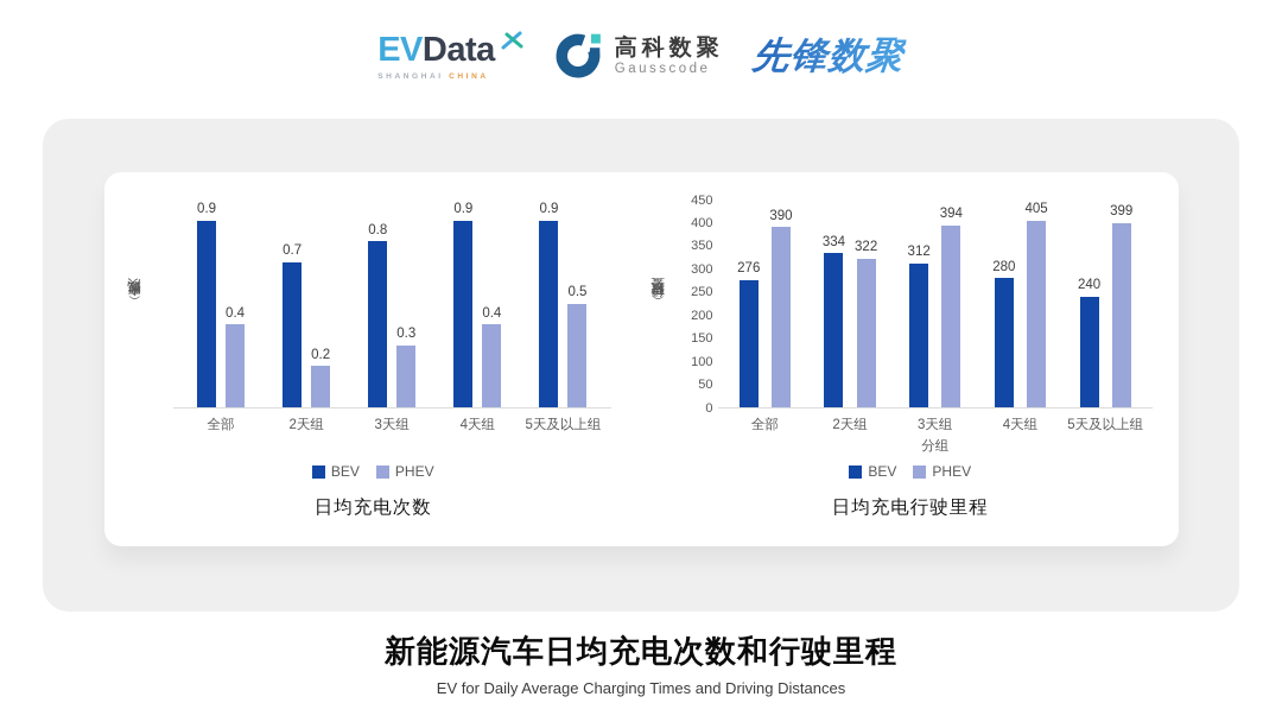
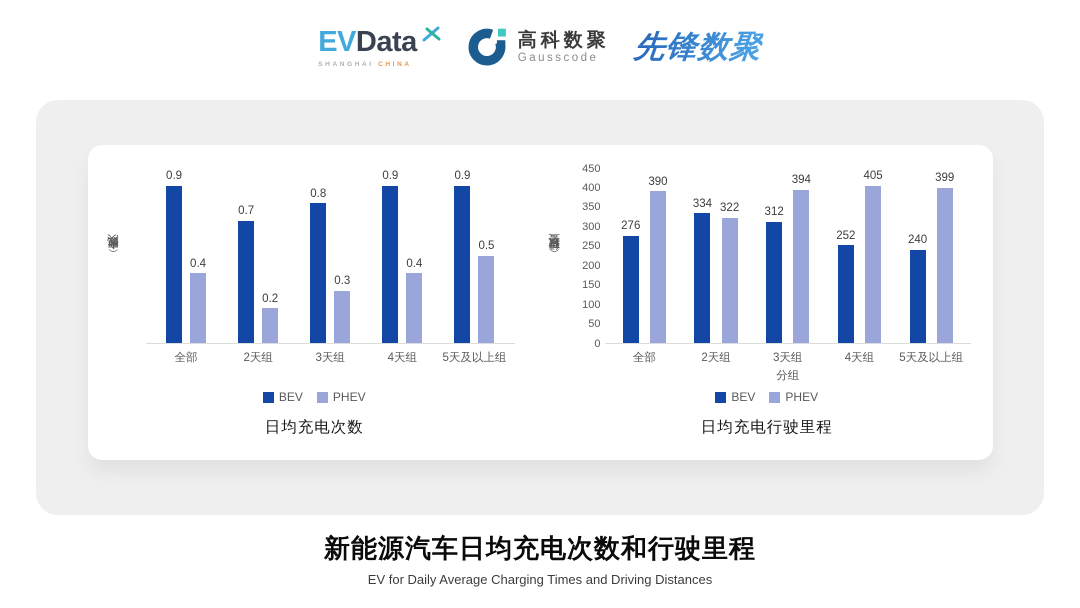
日均充电行驶里程/BEV/4天组: 280 -> 252
